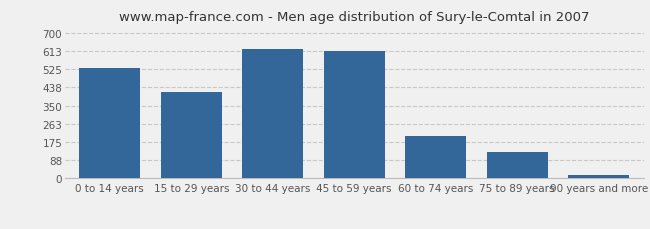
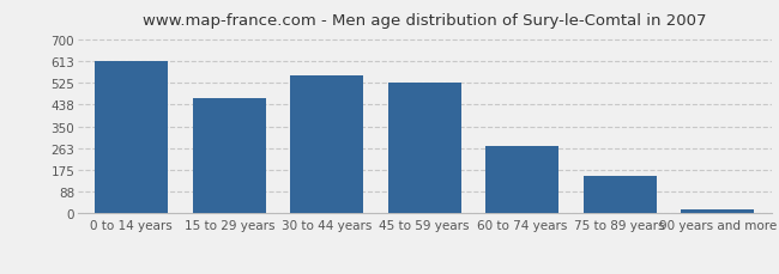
0 to 14 years: 530 -> 613
15 to 29 years: 415 -> 463
30 to 44 years: 620 -> 557
45 to 59 years: 615 -> 526
60 to 74 years: 205 -> 269
75 to 89 years: 125 -> 150
